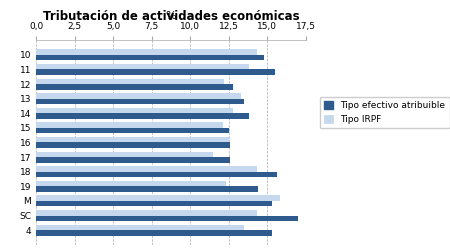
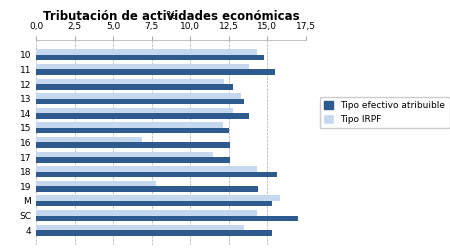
Tipo IRPF/16: 12,5 -> 6,9
Tipo IRPF/19: 12,3 -> 7,8
